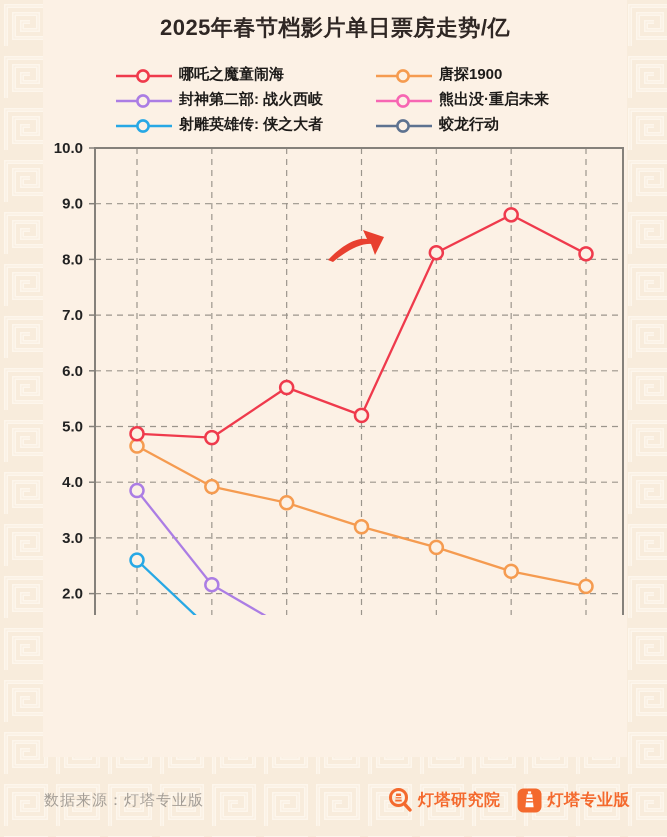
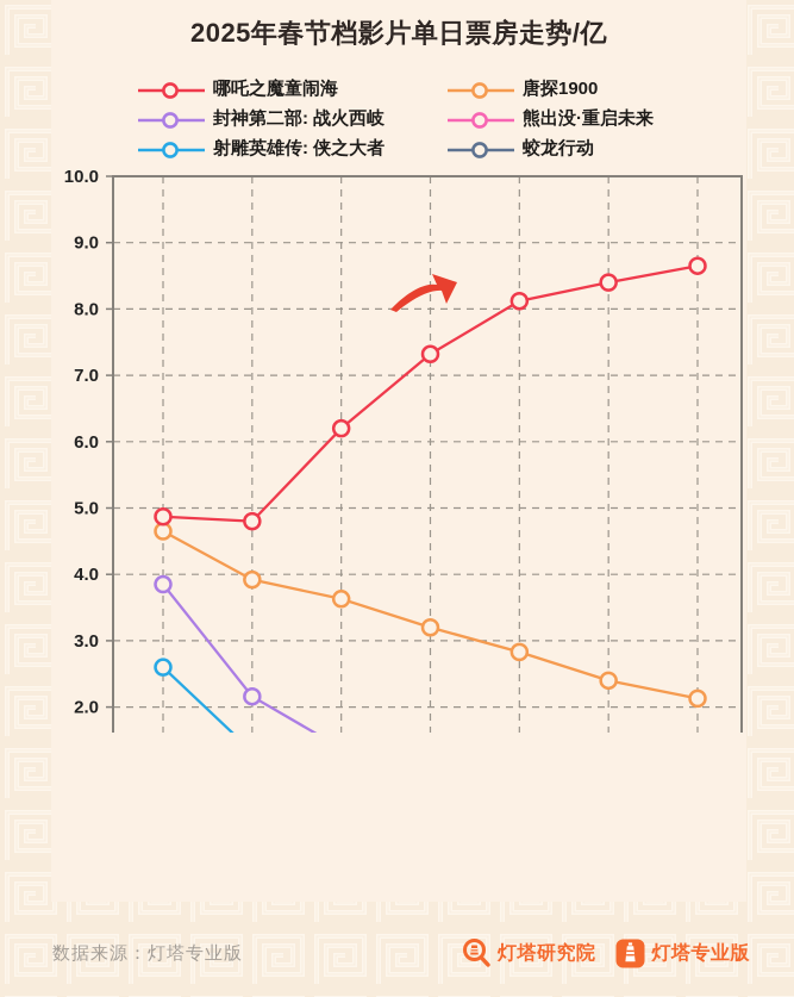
哪吒之魔童闹海/初三: 5.7 -> 6.2
哪吒之魔童闹海/初四: 5.2 -> 7.3
哪吒之魔童闹海/初六: 8.8 -> 8.4
哪吒之魔童闹海/初七: 8.1 -> 8.7
